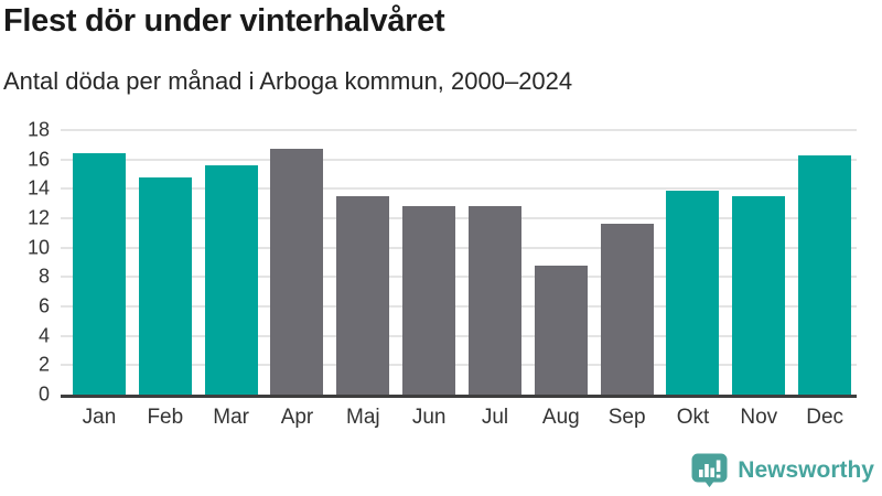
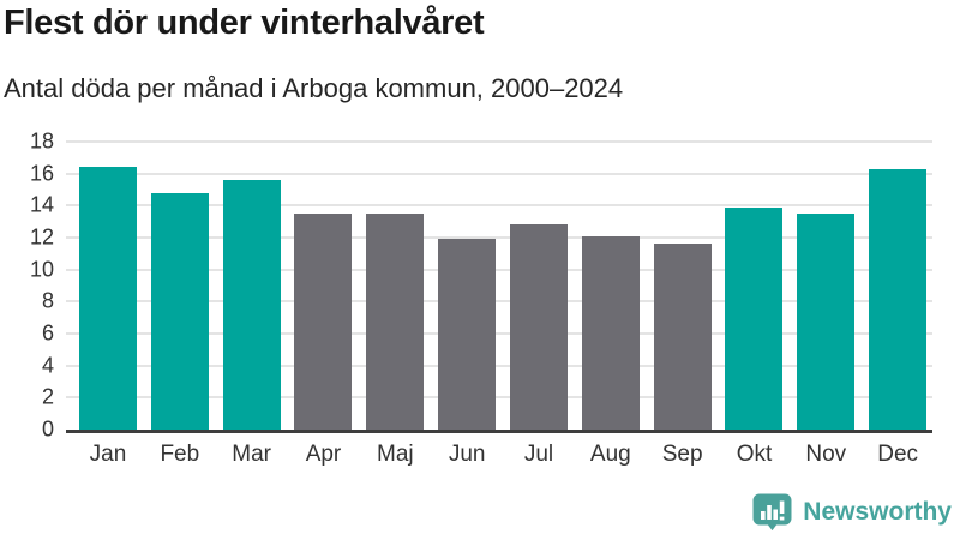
Apr: 16.7 -> 13.5
Jun: 12.8 -> 11.9
Aug: 8.8 -> 12.1
